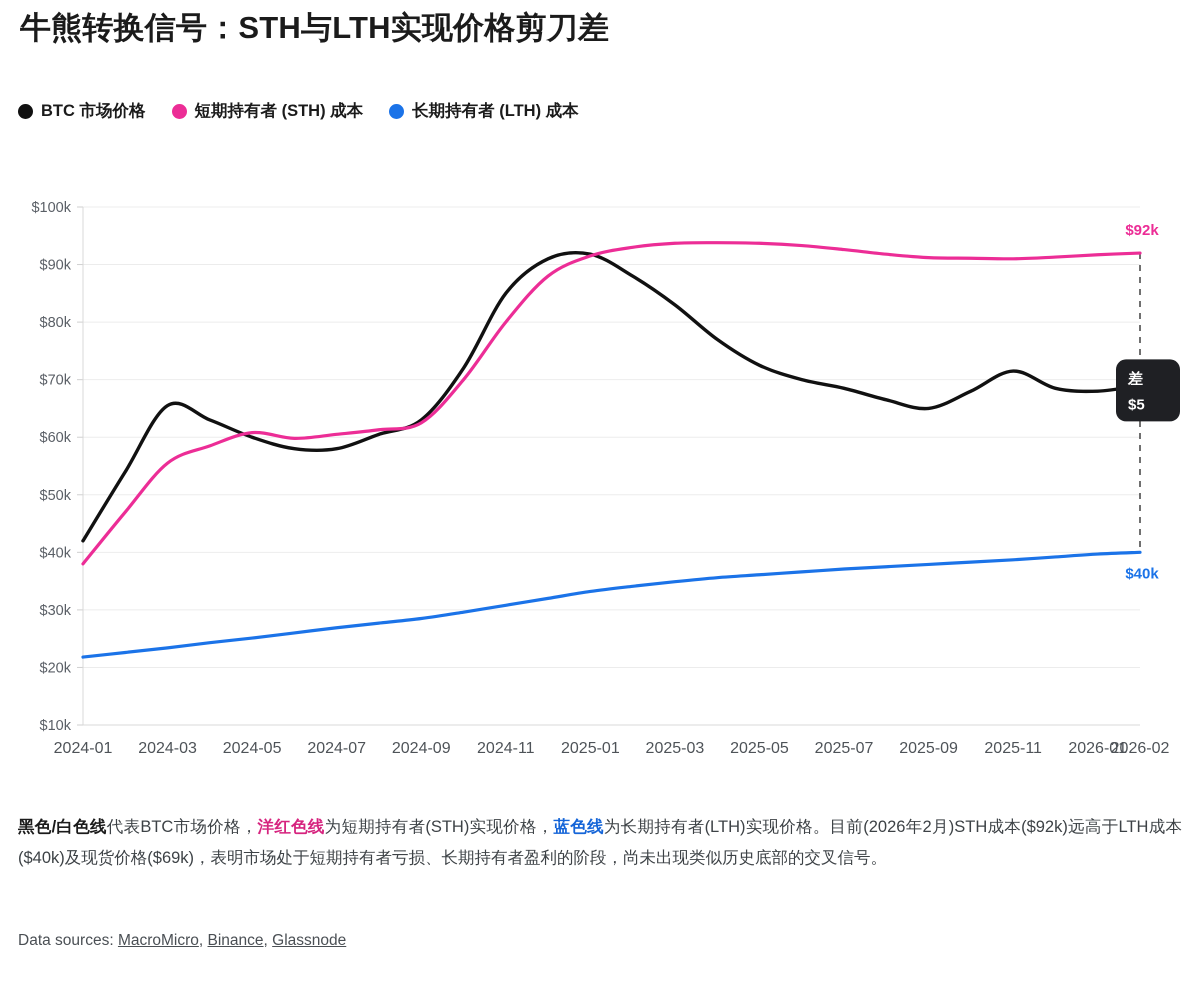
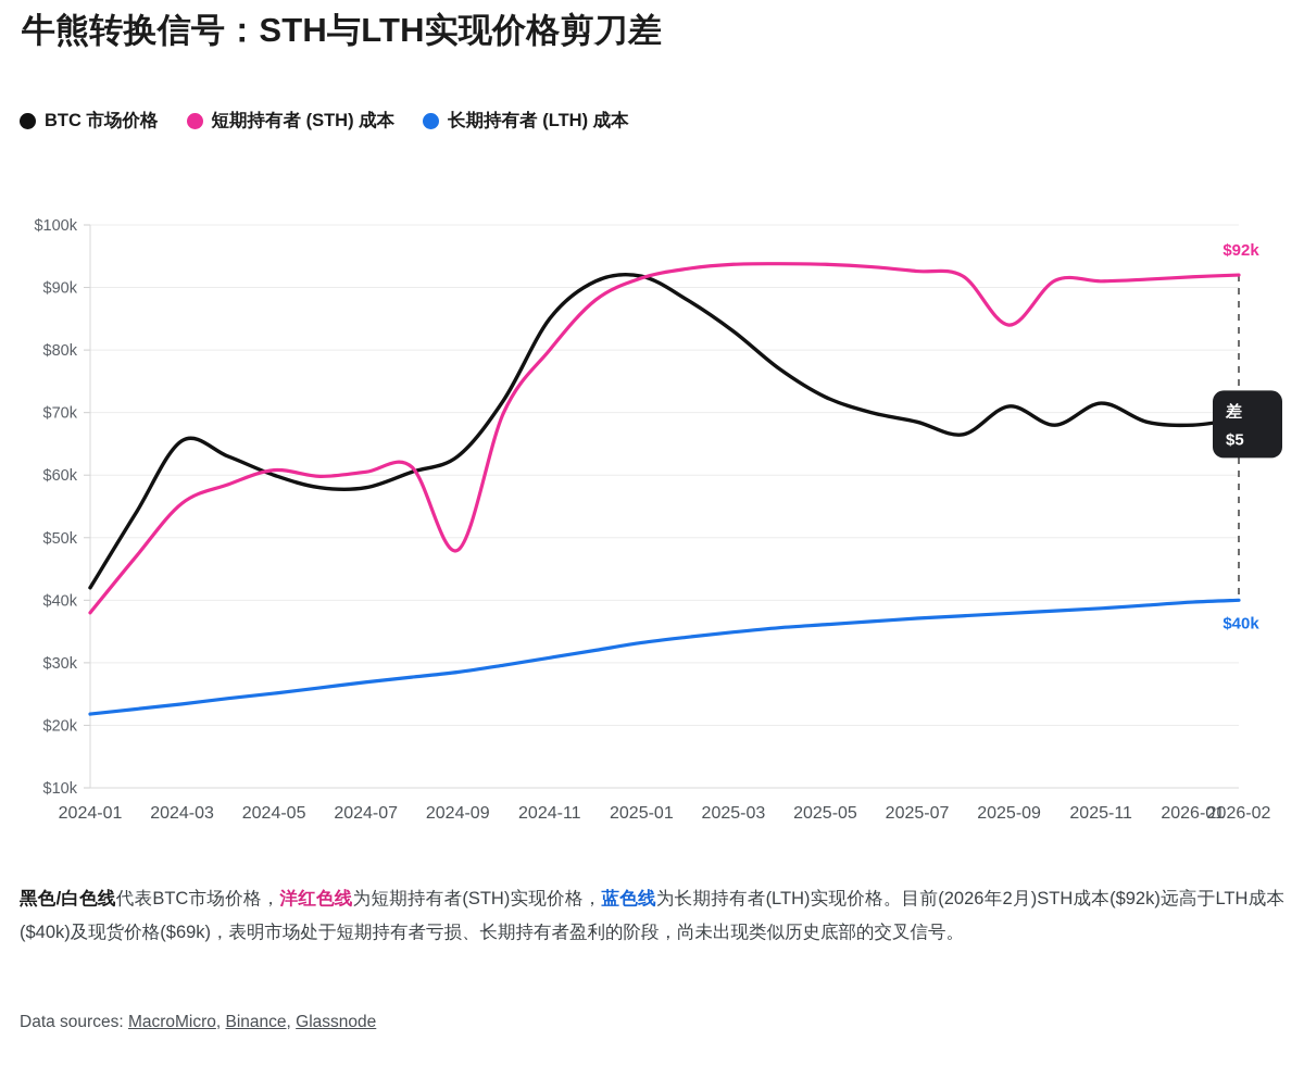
短期持有者 (STH) 成本/2024-09: $62k -> $48k
BTC 市场价格/2025-09: $65k -> $71k
短期持有者 (STH) 成本/2025-09: $91k -> $84k
